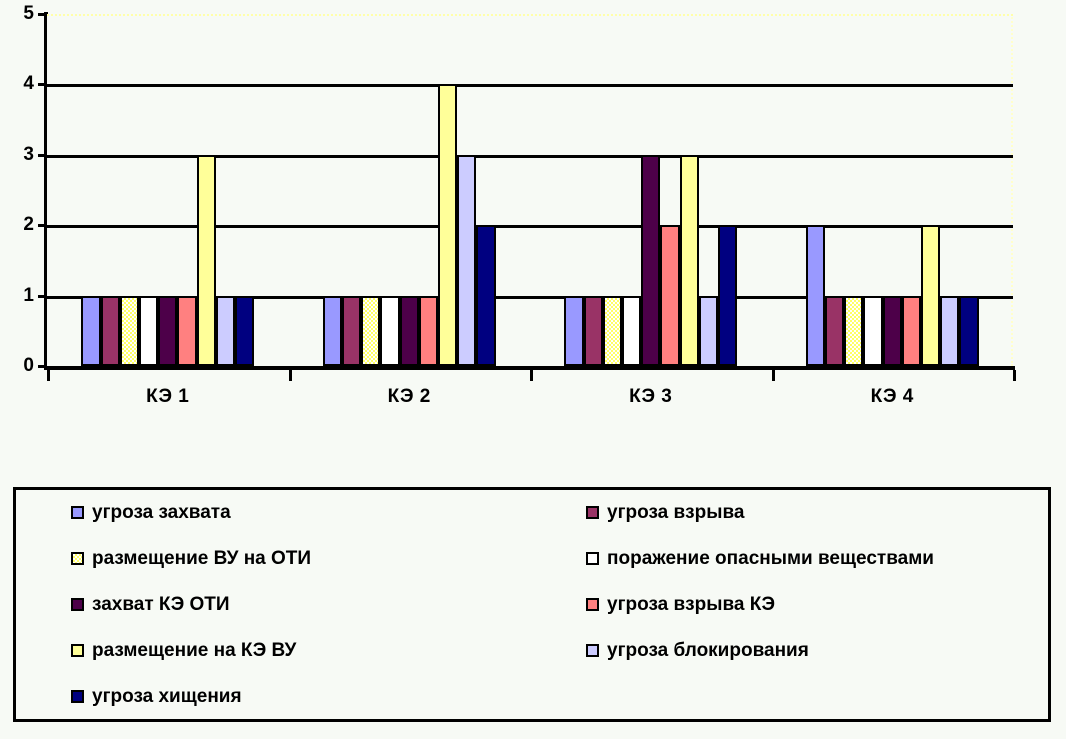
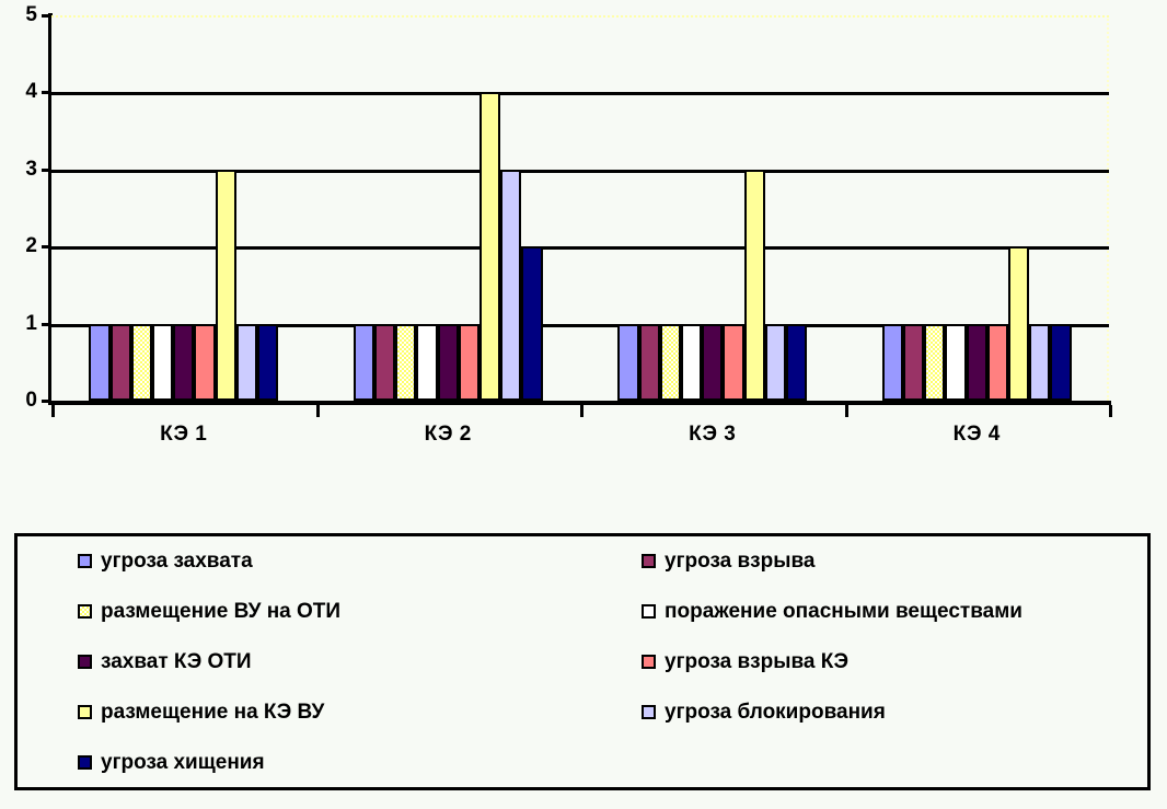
захват КЭ ОТИ/КЭ 3: 3 -> 1
угроза взрыва КЭ/КЭ 3: 2 -> 1
угроза хищения/КЭ 3: 2 -> 1
угроза захвата/КЭ 4: 2 -> 1
